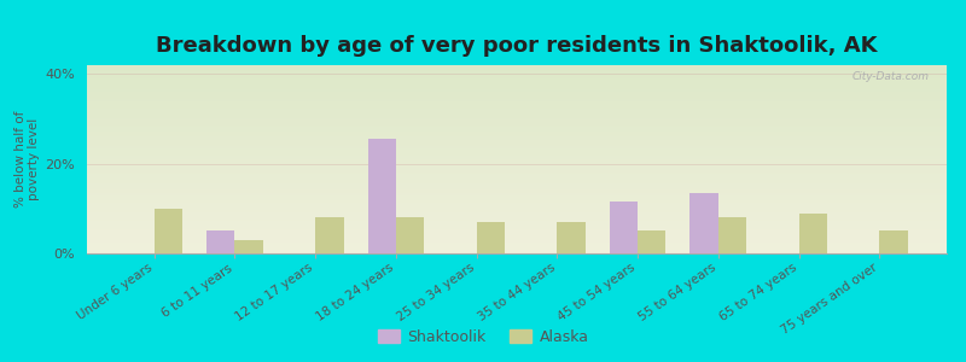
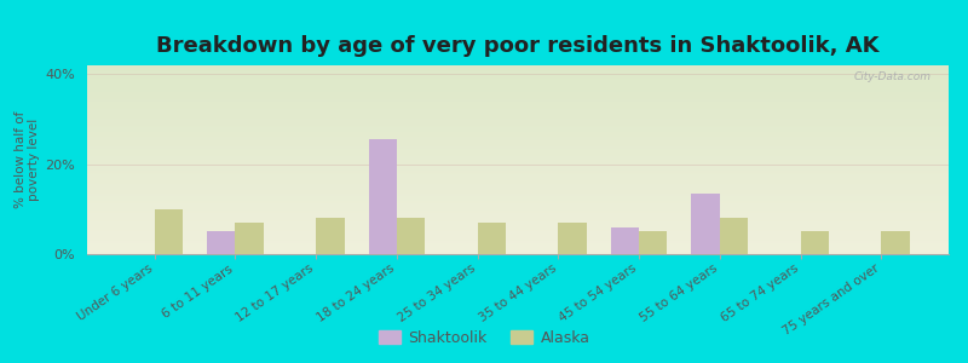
Alaska/6 to 11 years: 3% -> 7%
Shaktoolik/45 to 54 years: 11.5% -> 6.0%
Alaska/65 to 74 years: 9% -> 5%
